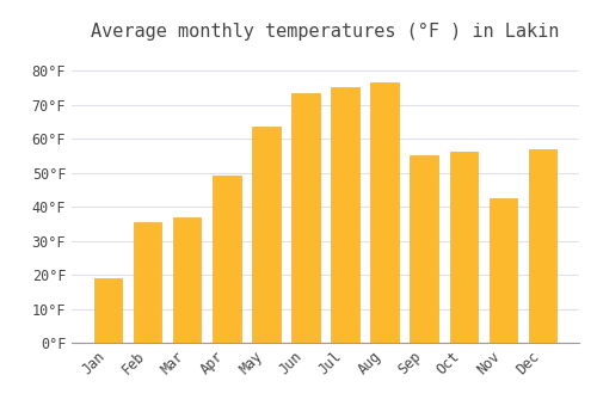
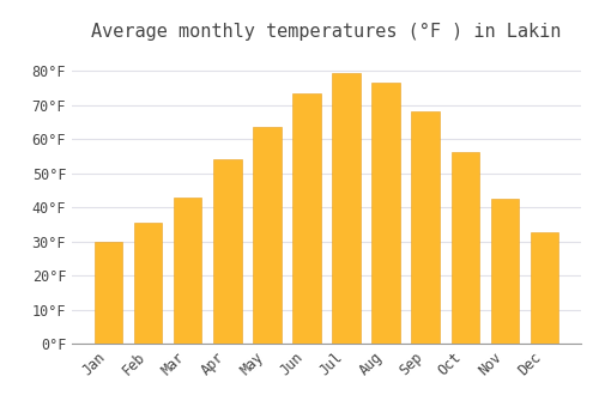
Jan: 19.0°F -> 30.0°F
Mar: 37.0°F -> 43.0°F
Apr: 49.0°F -> 54.0°F
Jul: 75.0°F -> 79.5°F
Sep: 55.0°F -> 68.0°F
Dec: 57.0°F -> 32.5°F
